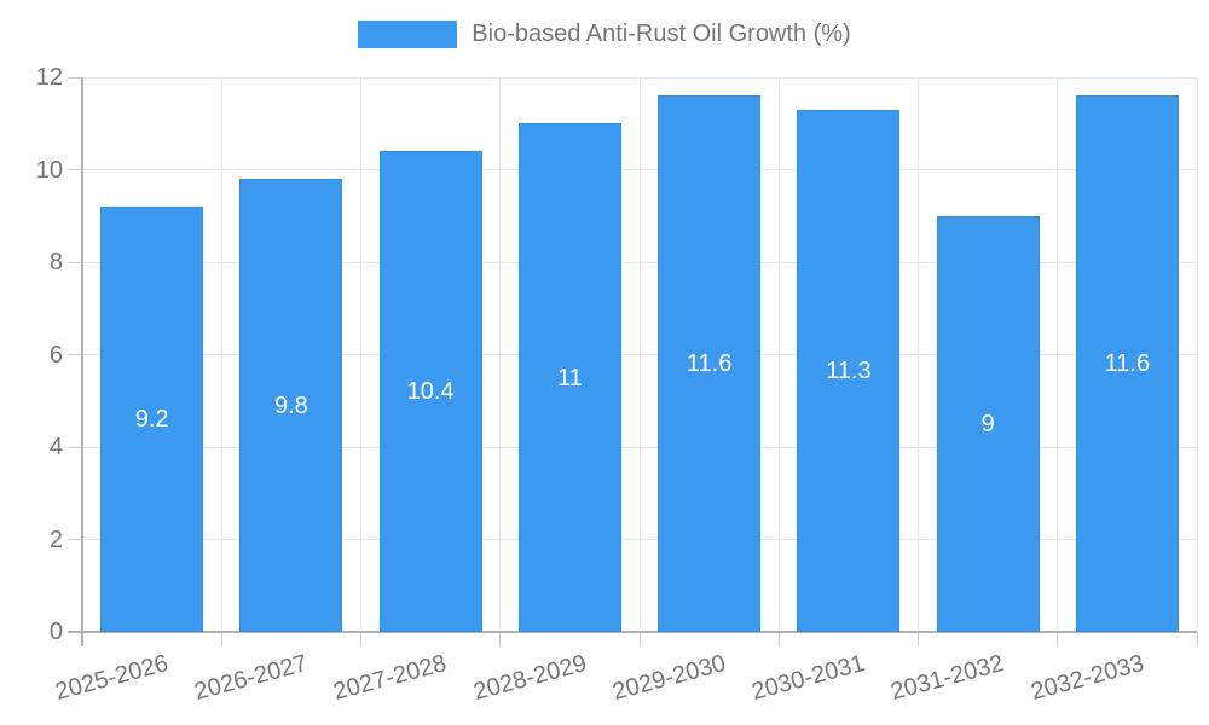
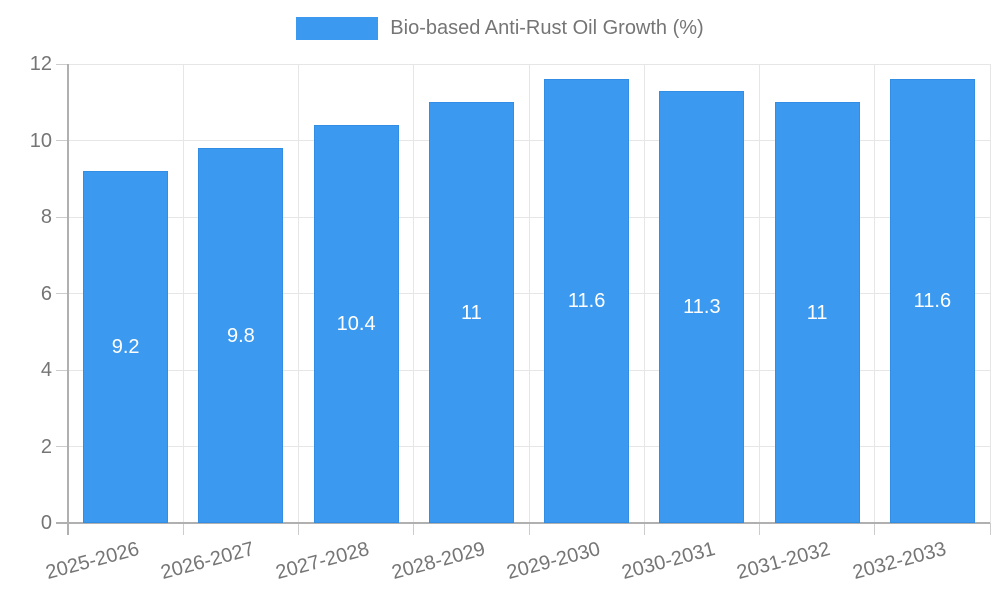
2031-2032: 9 -> 11
